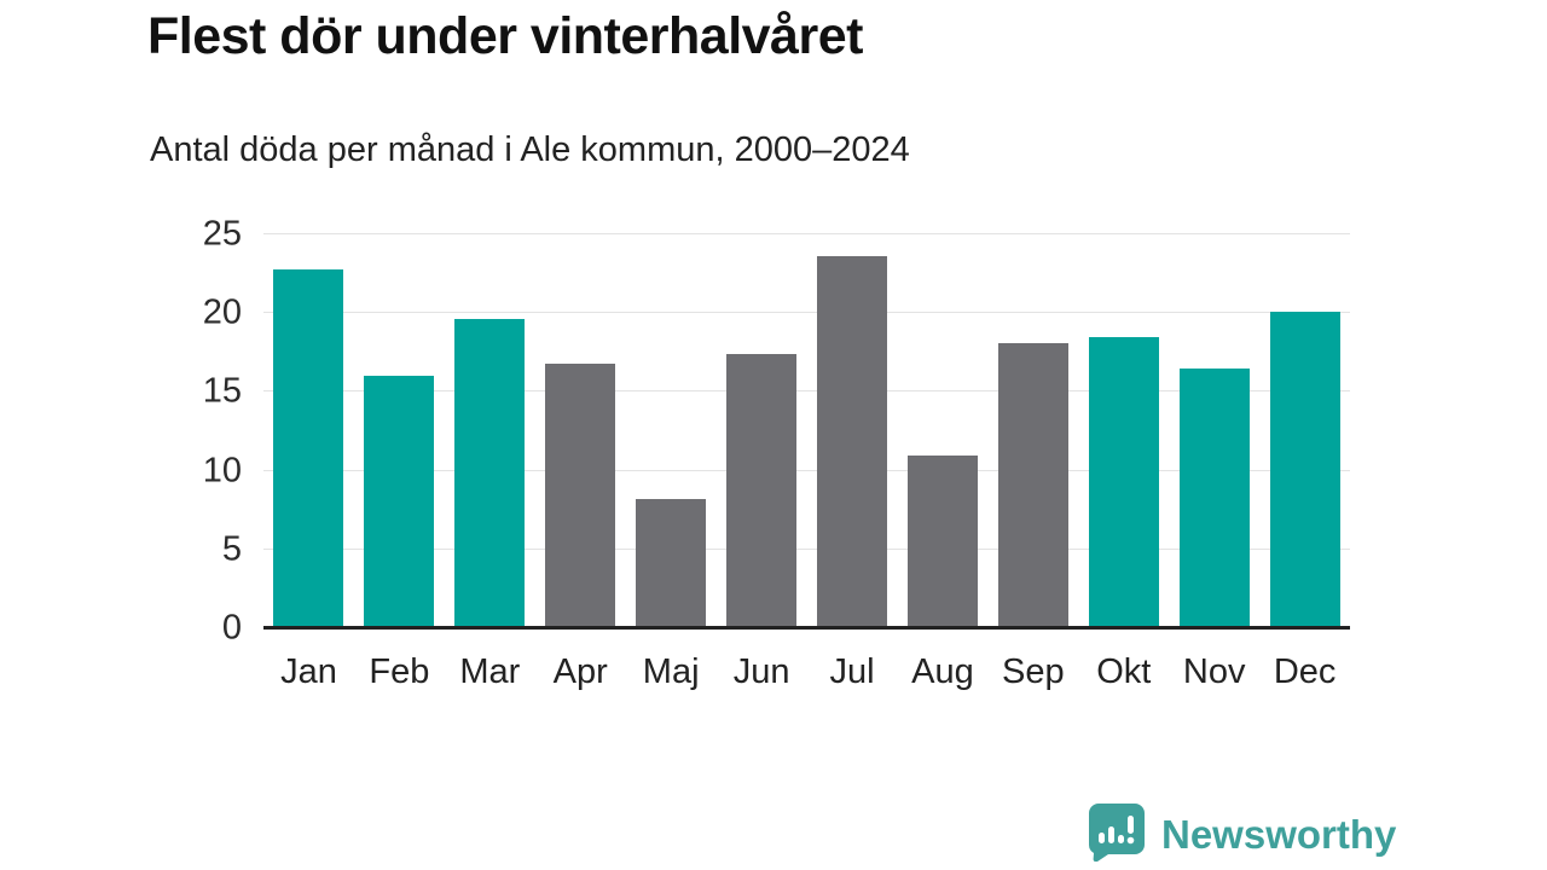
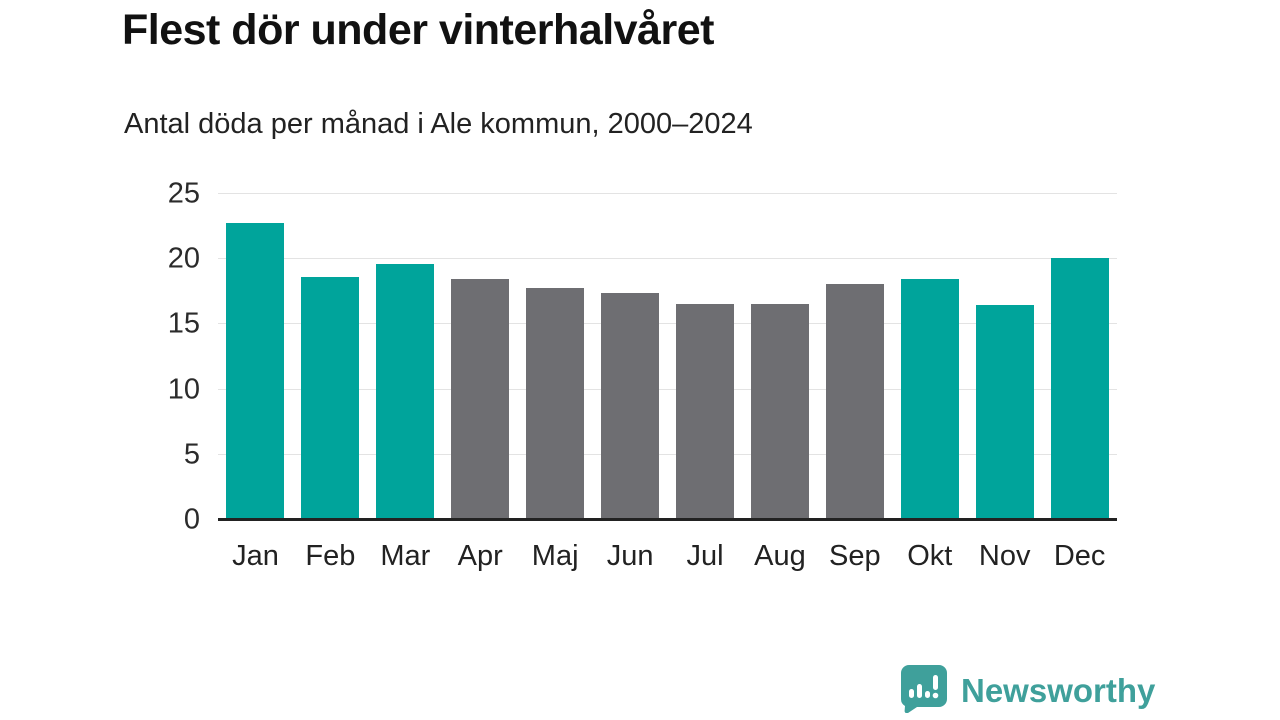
Feb: 16.0 -> 18.6
Apr: 16.8 -> 18.5
Maj: 8.2 -> 17.8
Jul: 23.6 -> 16.6
Aug: 11.0 -> 16.6
